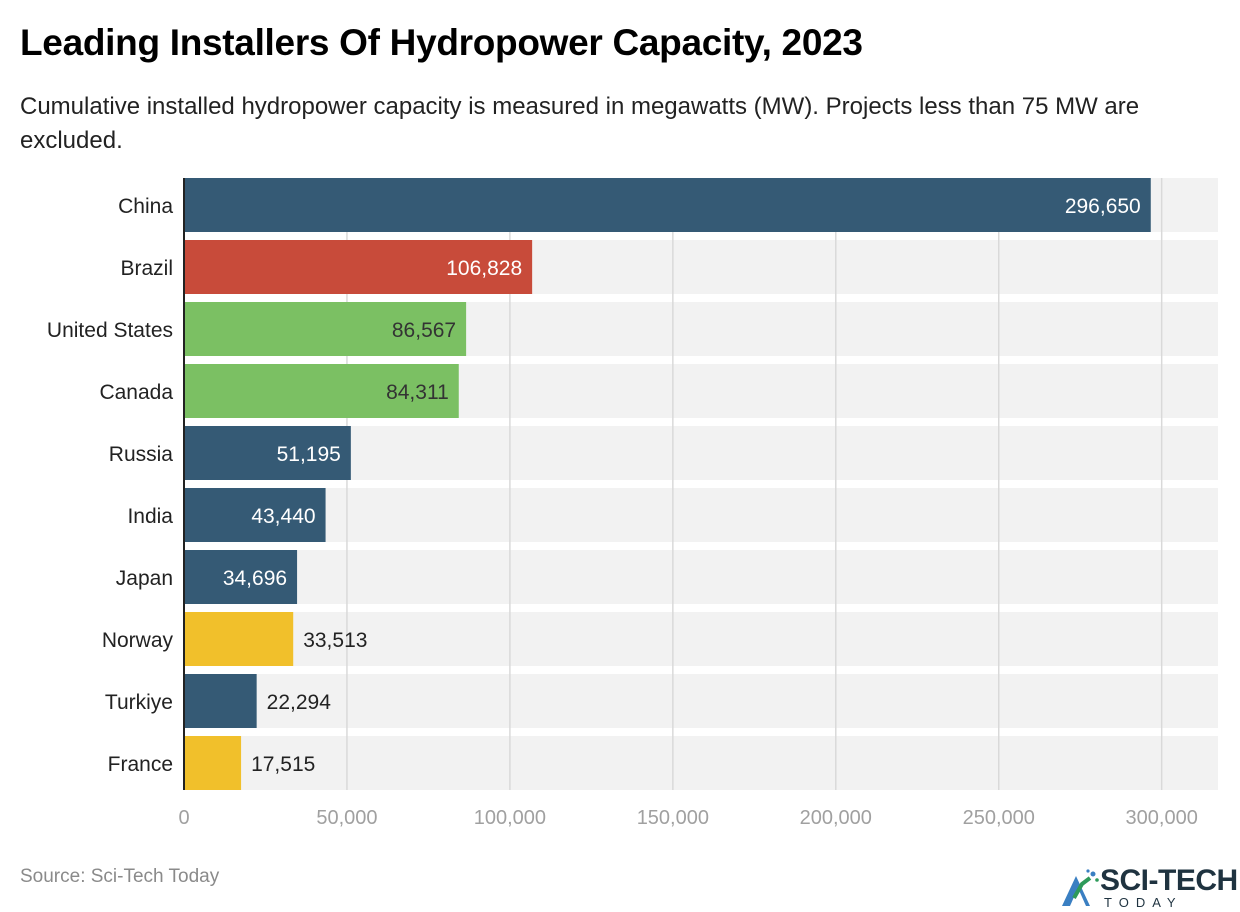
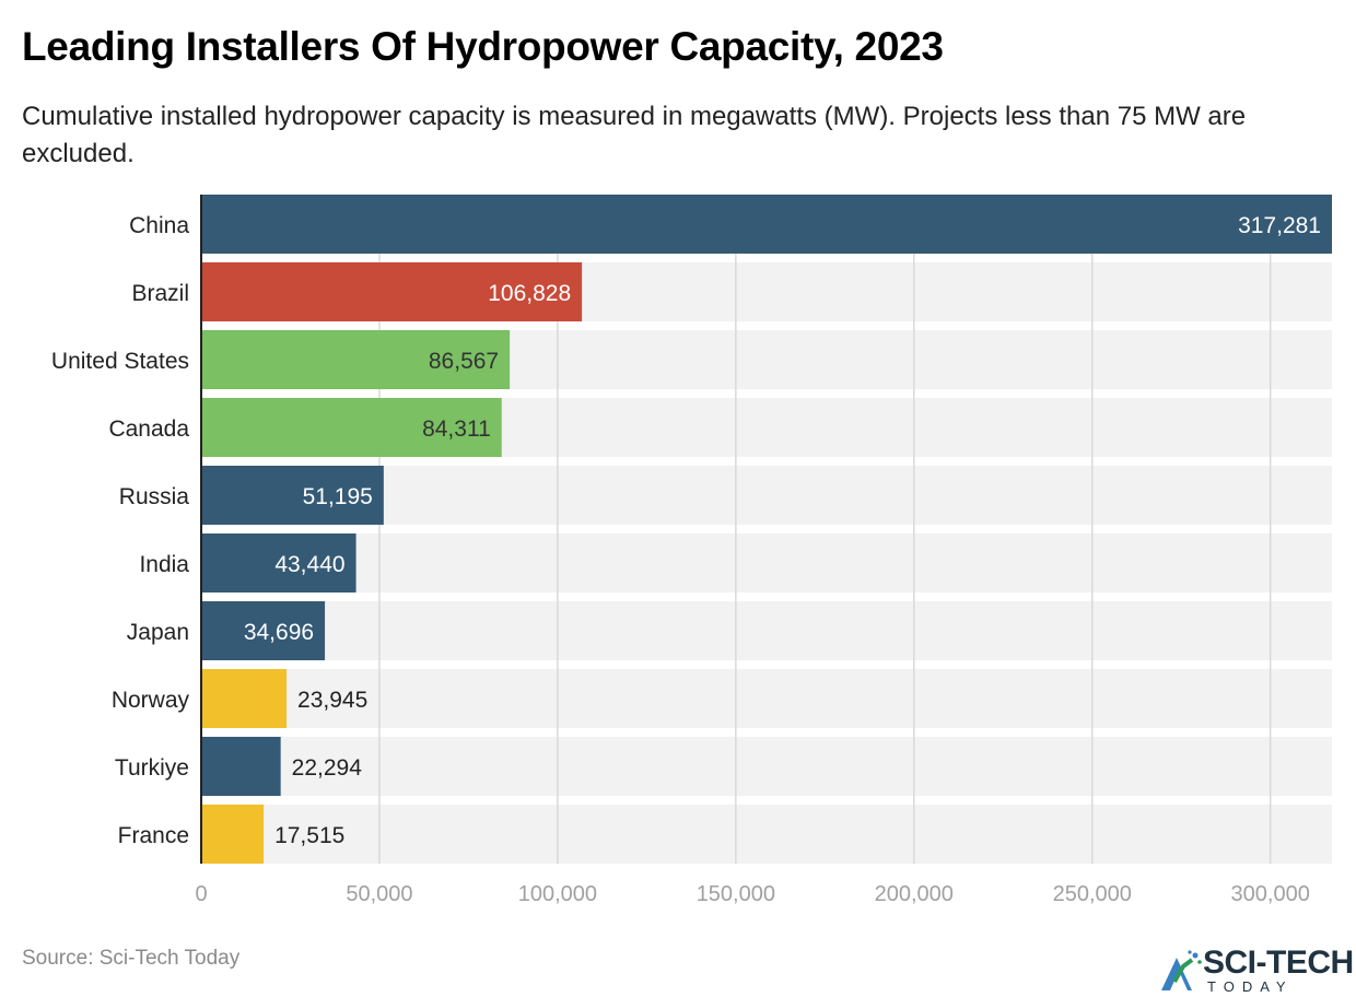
China: 296,650 -> 317,281
Norway: 33,513 -> 23,945
